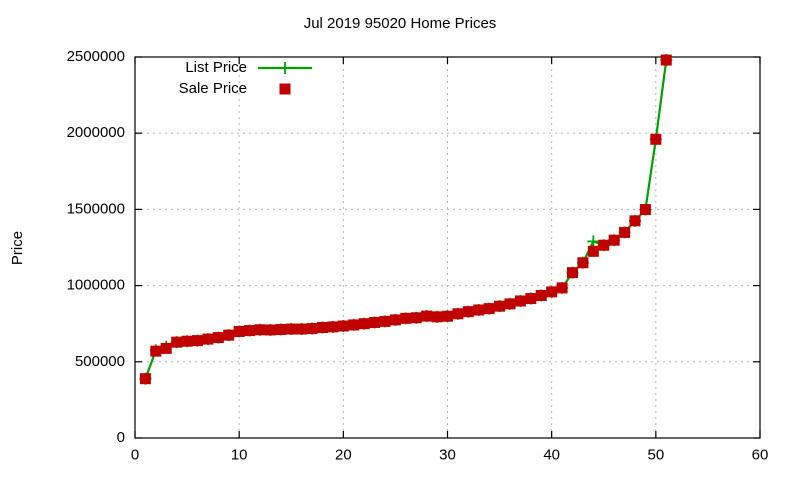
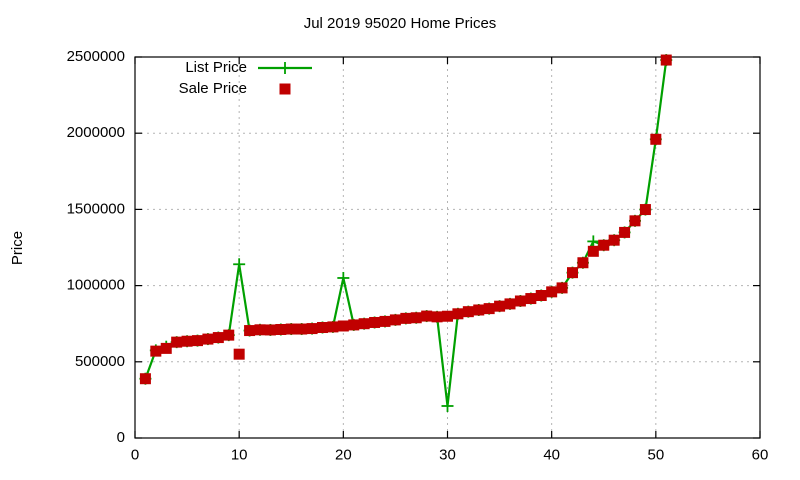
List Price/10: 700000 -> 1140000
Sale Price/10: 700000 -> 550000
List Price/20: 740000 -> 1050000
List Price/30: 800000 -> 210000
